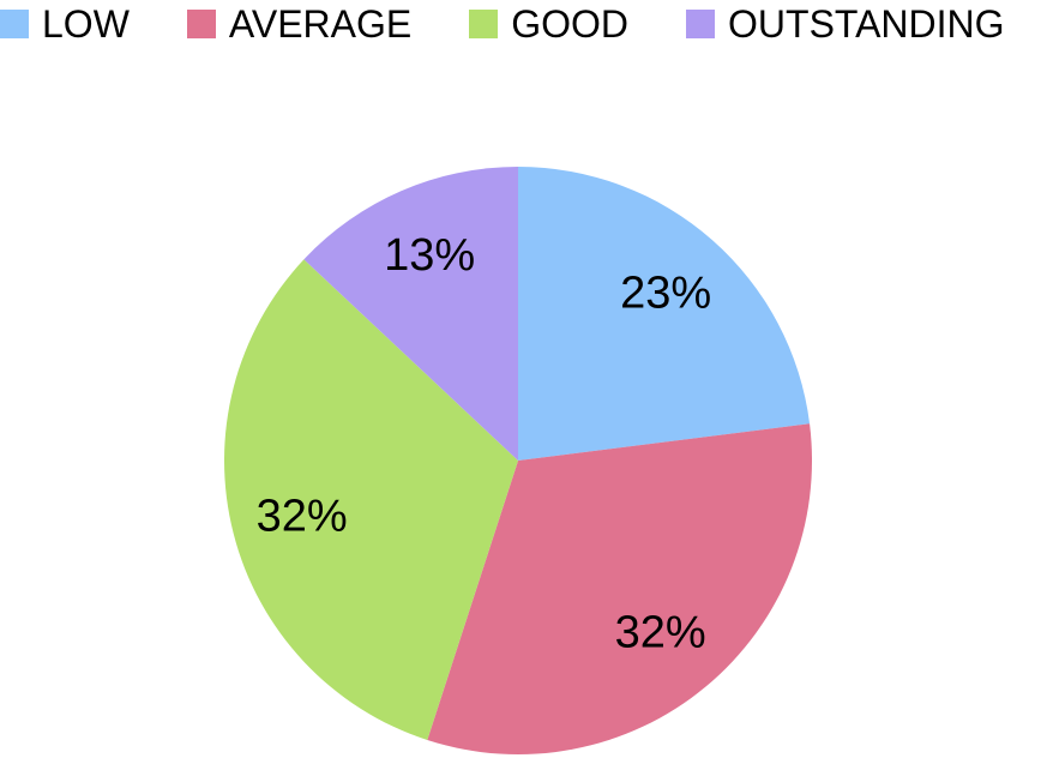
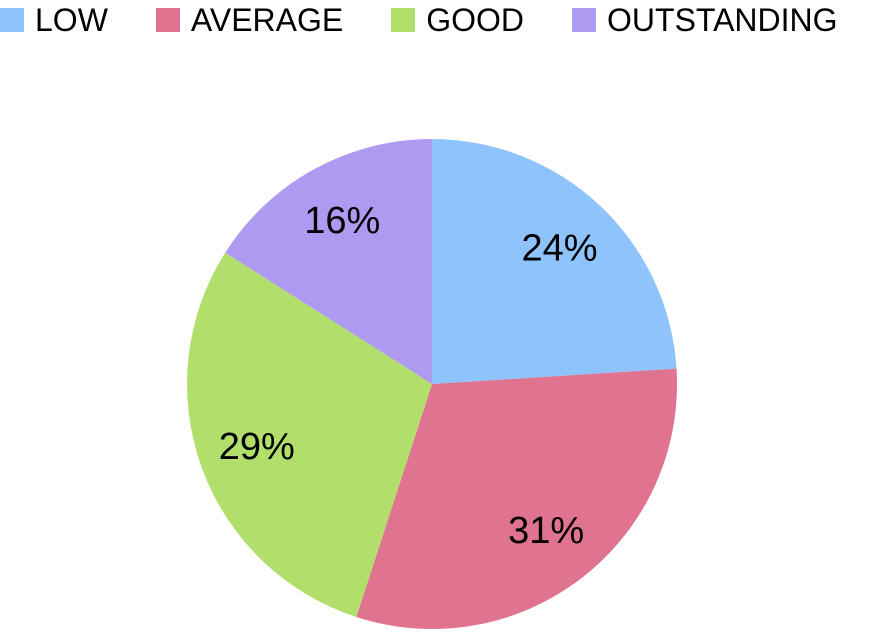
LOW: 23% -> 24%
AVERAGE: 32% -> 31%
GOOD: 32% -> 29%
OUTSTANDING: 13% -> 16%
